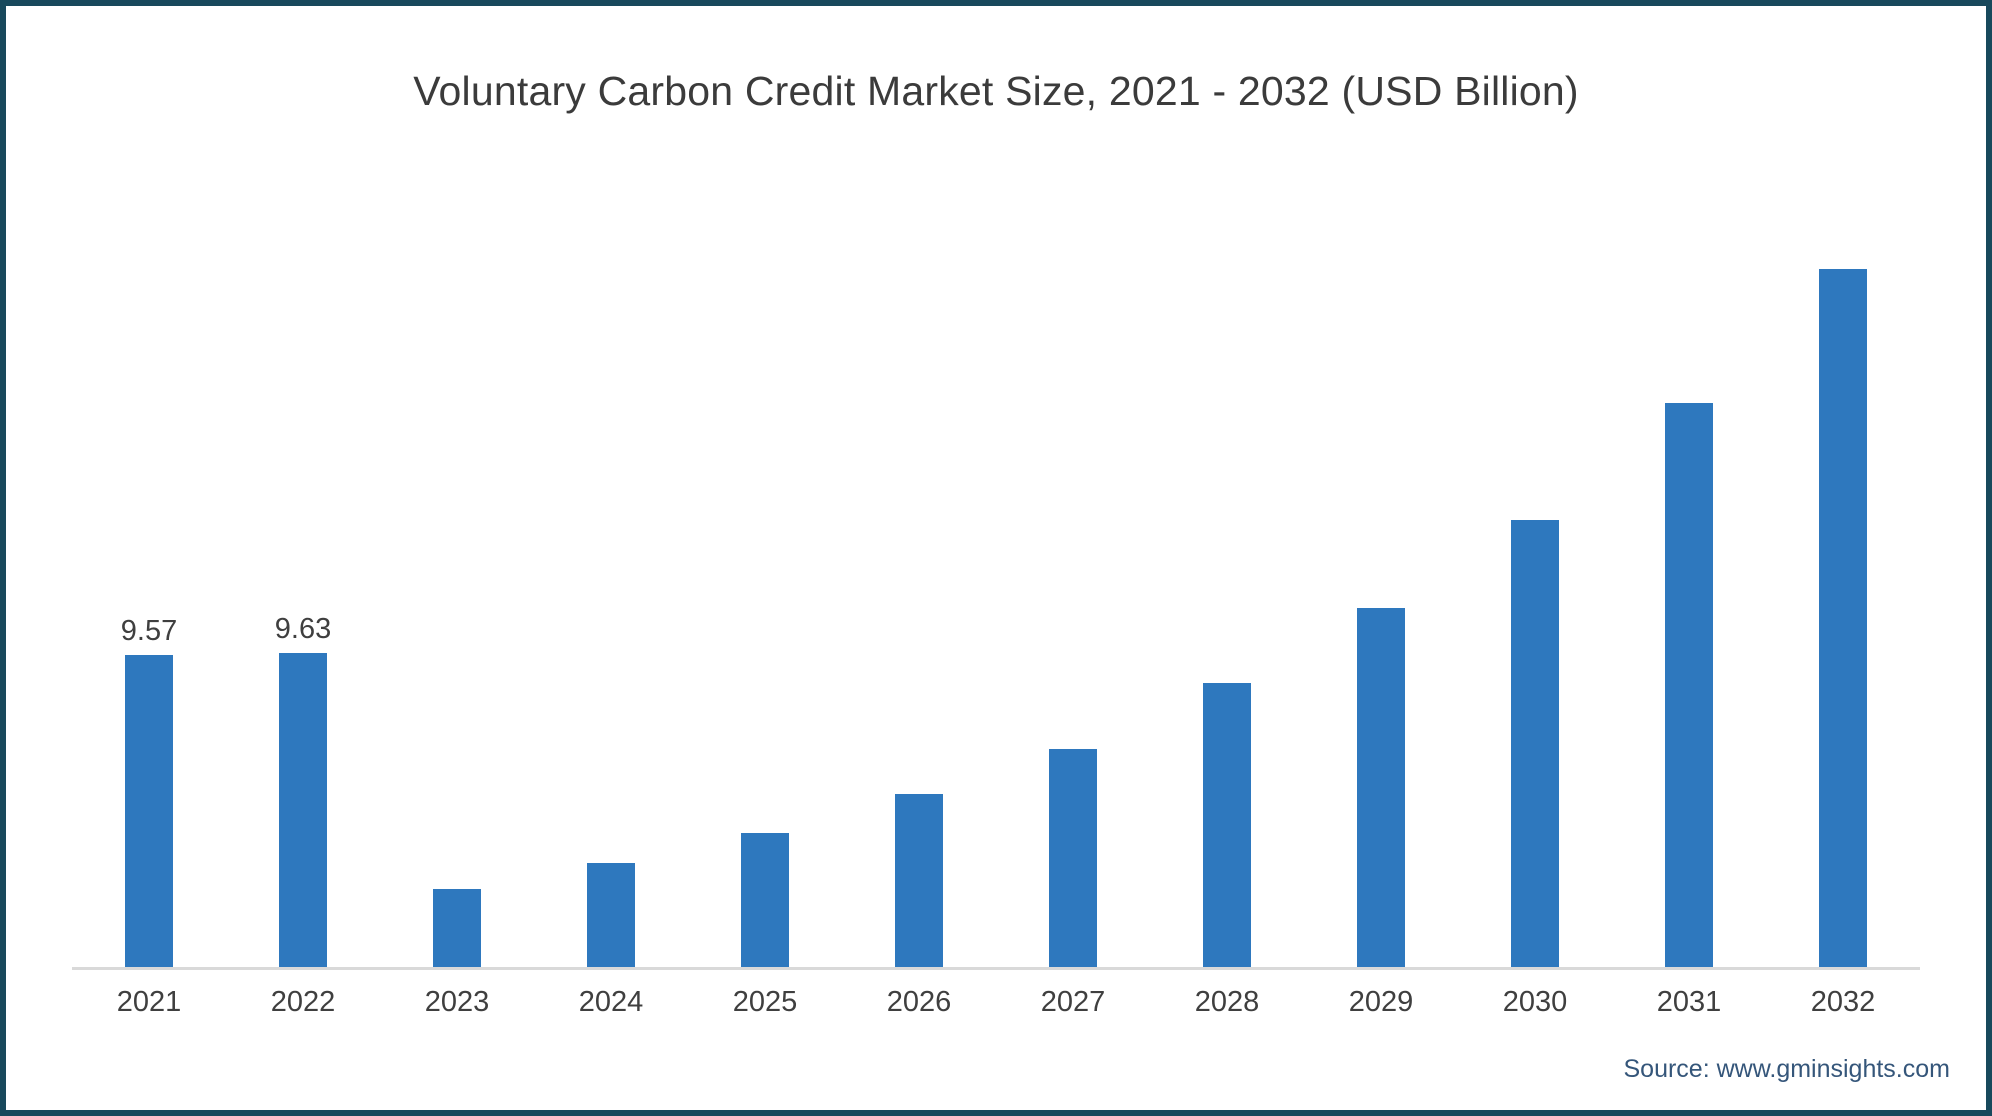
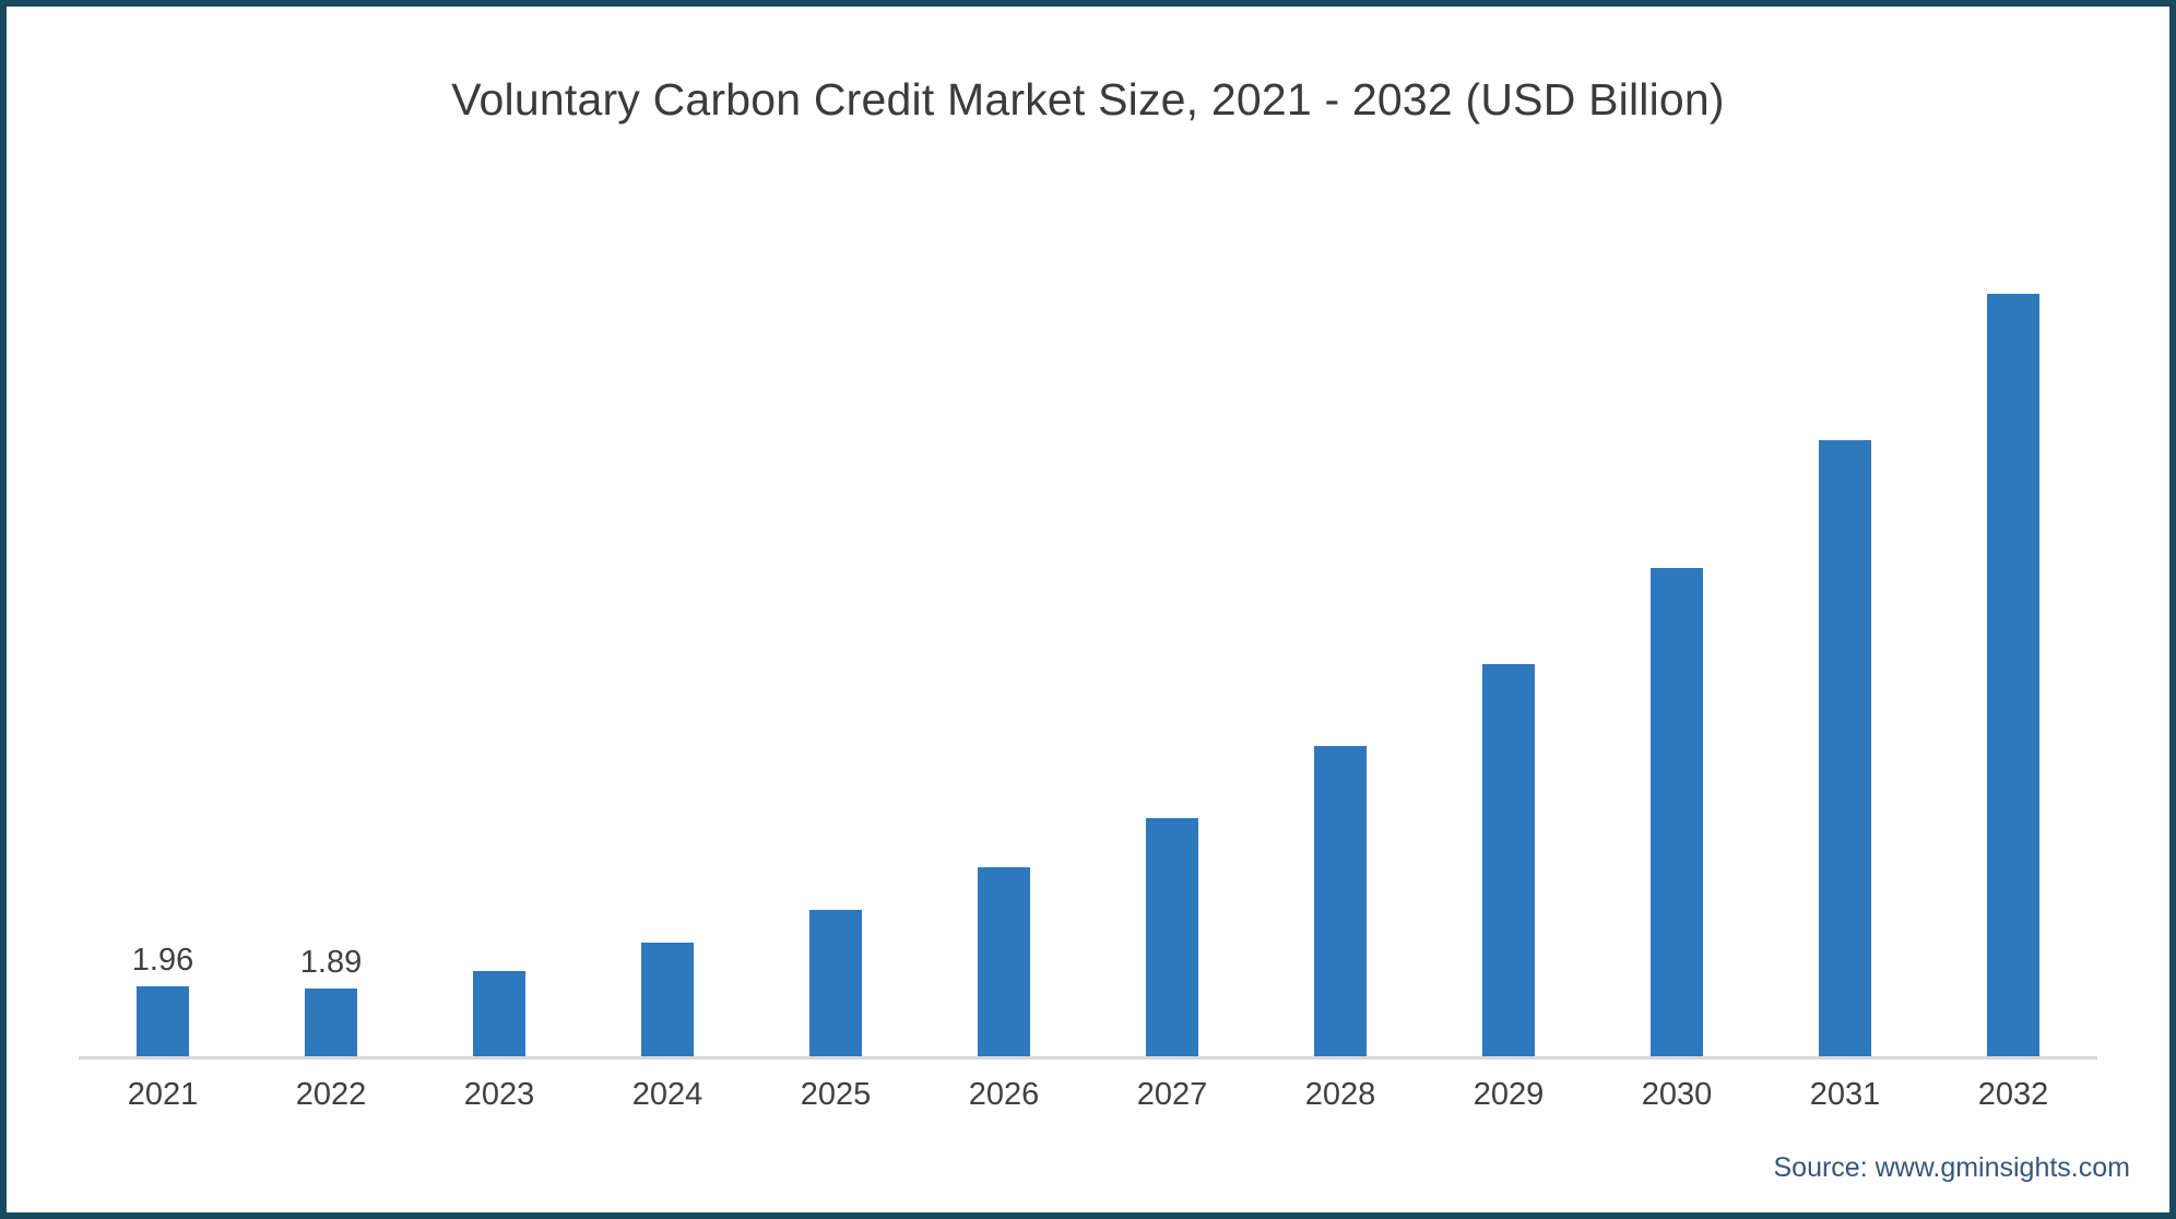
2021: 9.57 -> 1.96
2022: 9.63 -> 1.89
